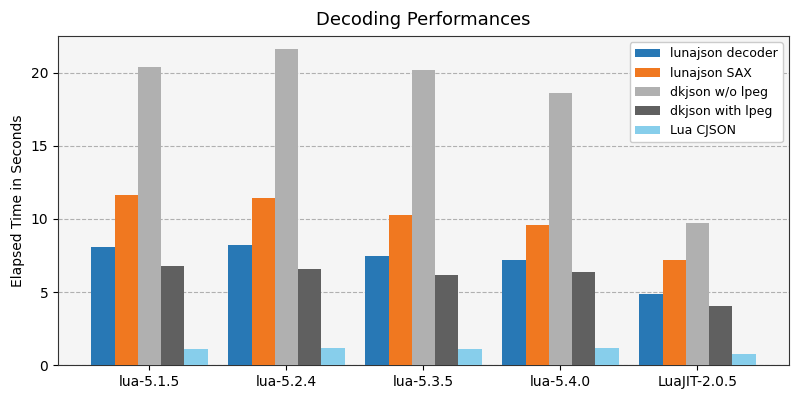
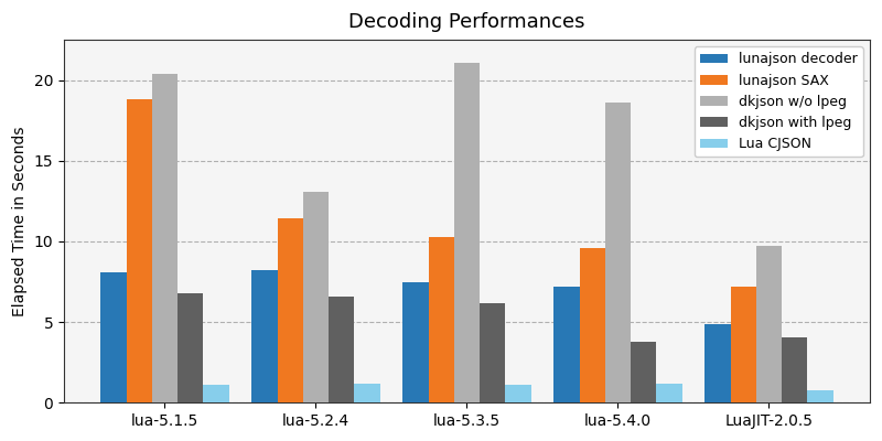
lunajson SAX/lua-5.1.5: 11.7 -> 18.8
dkjson w/o lpeg/lua-5.2.4: 21.6 -> 13.1
dkjson w/o lpeg/lua-5.3.5: 20.2 -> 21.1
dkjson with lpeg/lua-5.4.0: 6.4 -> 3.8
